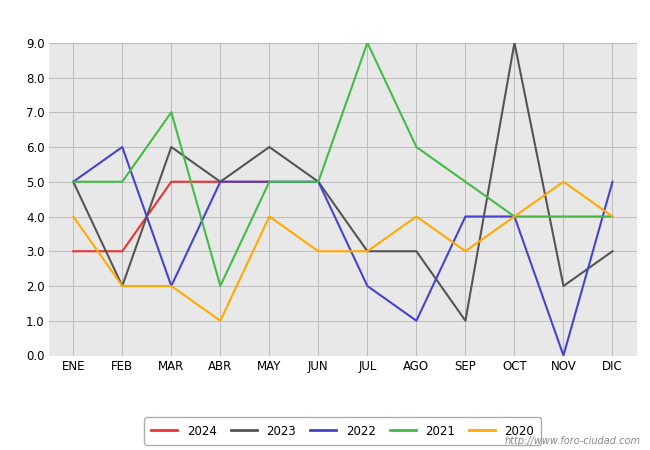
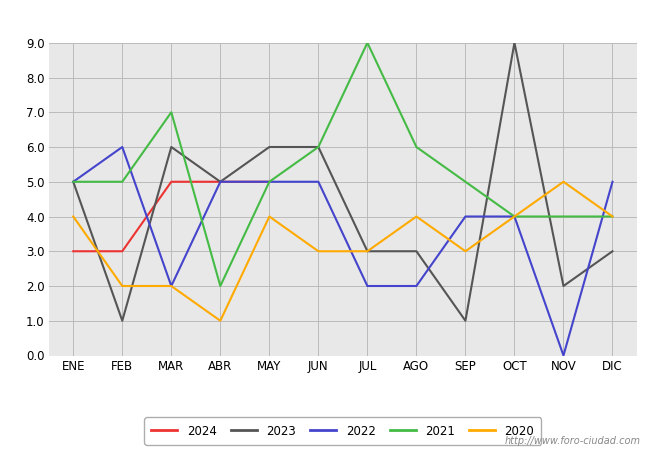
2023/FEB: 2 -> 1
2023/JUN: 5 -> 6
2021/JUN: 5 -> 6
2022/AGO: 1 -> 2
